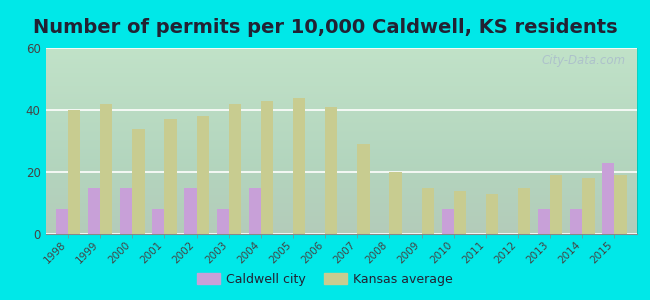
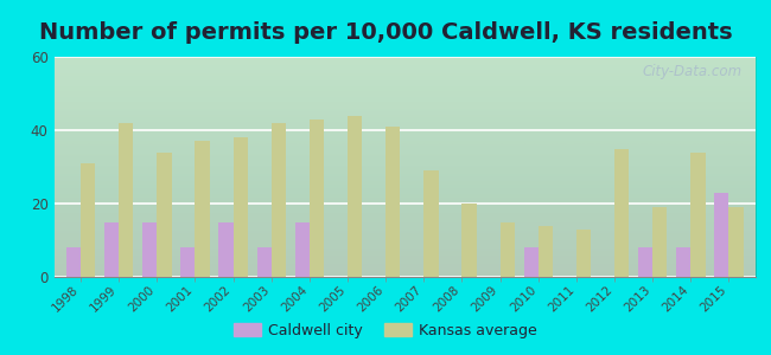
Kansas average/1998: 40 -> 31
Kansas average/2012: 15 -> 35
Kansas average/2014: 18 -> 34
